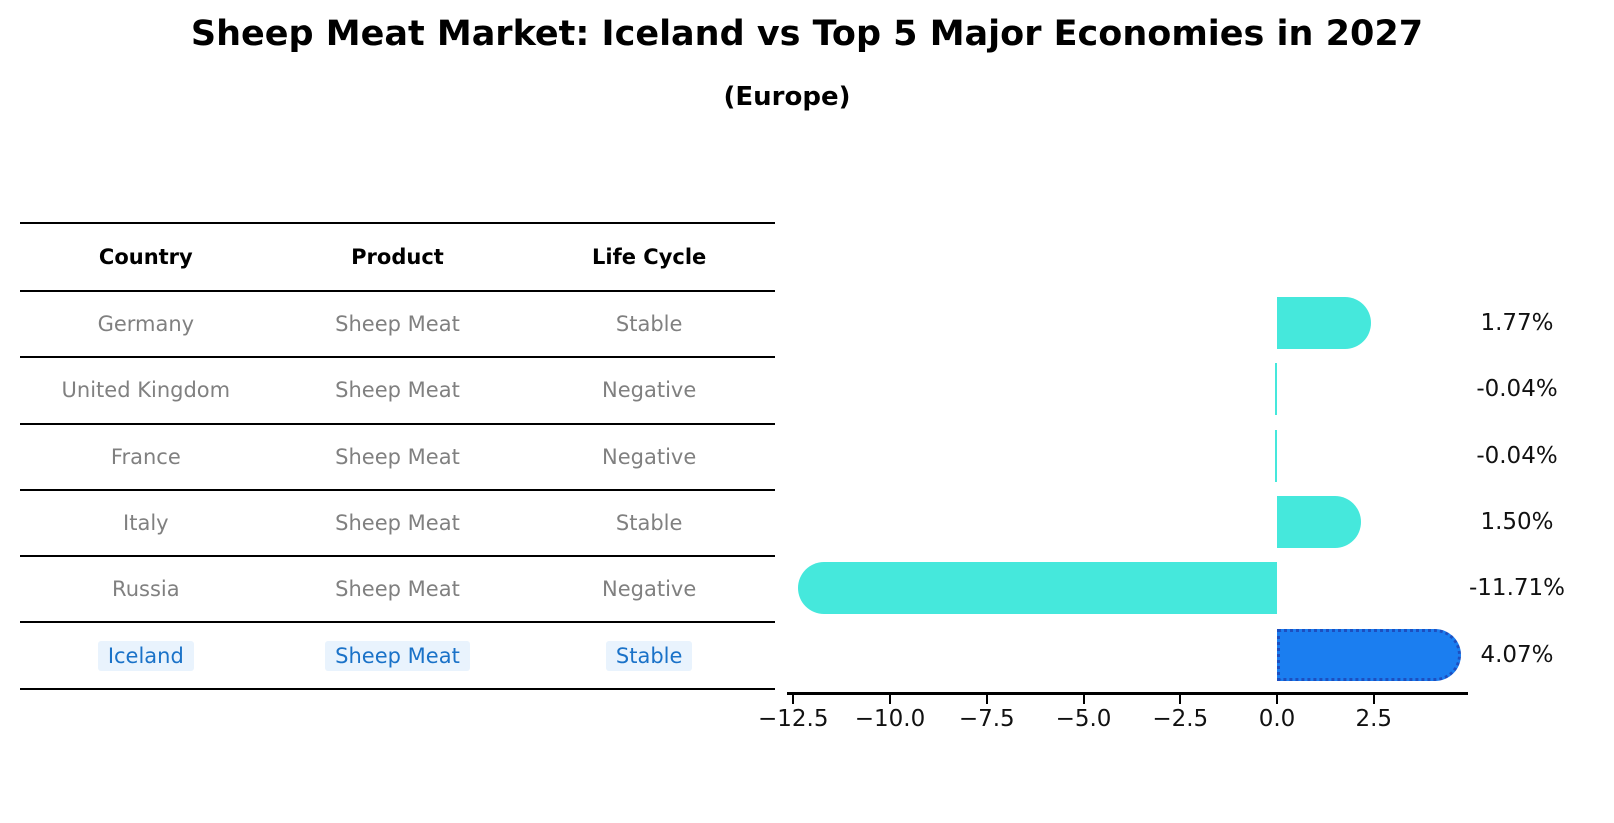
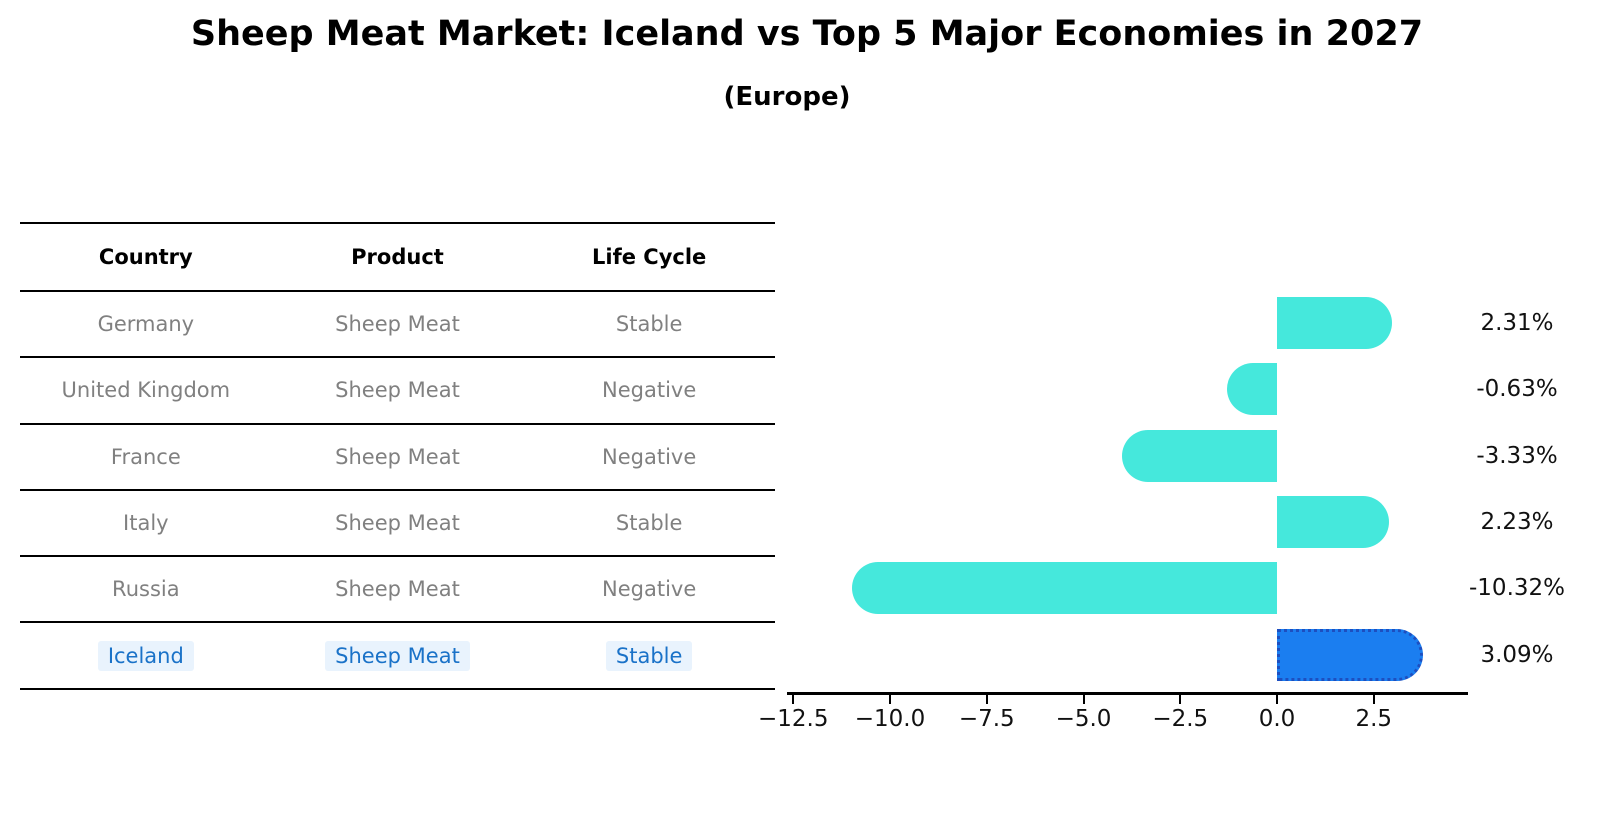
Germany: 1.77% -> 2.31%
United Kingdom: -0.04% -> -0.63%
France: -0.04% -> -3.33%
Italy: 1.50% -> 2.23%
Russia: -11.71% -> -10.32%
Iceland: 4.07% -> 3.09%
